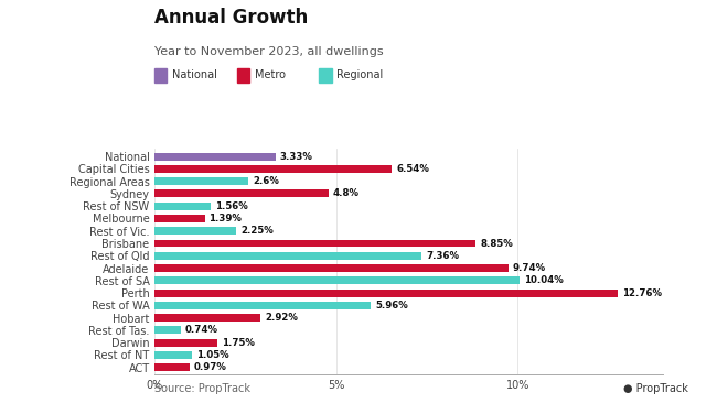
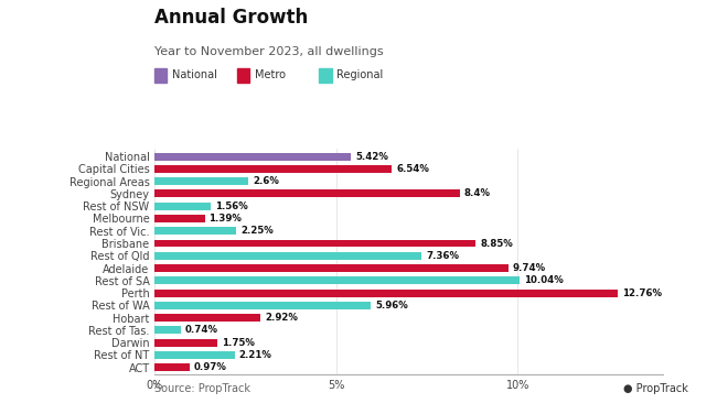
National: 3.33% -> 5.42%
Sydney: 4.8% -> 8.4%
Rest of NT: 1.05% -> 2.21%
